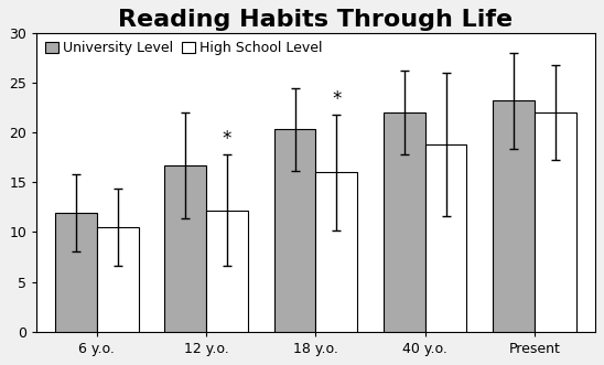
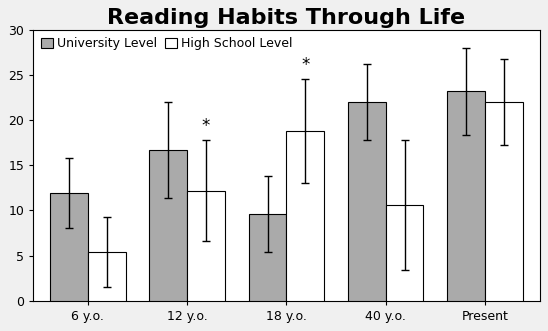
High School Level/6 y.o.: 10.5 -> 5.4
University Level/18 y.o.: 20.3 -> 9.6
High School Level/18 y.o.: 16.0 -> 18.8
High School Level/40 y.o.: 18.8 -> 10.6
